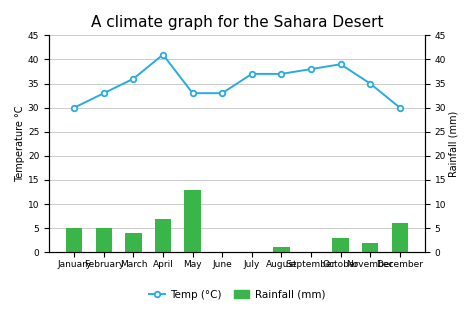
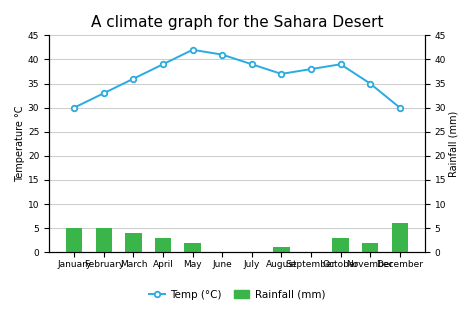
Temp (°C)/April: 41 -> 39
Rainfall (mm)/April: 7 -> 3
Temp (°C)/May: 33 -> 42
Rainfall (mm)/May: 13 -> 2
Temp (°C)/June: 33 -> 41
Temp (°C)/July: 37 -> 39
